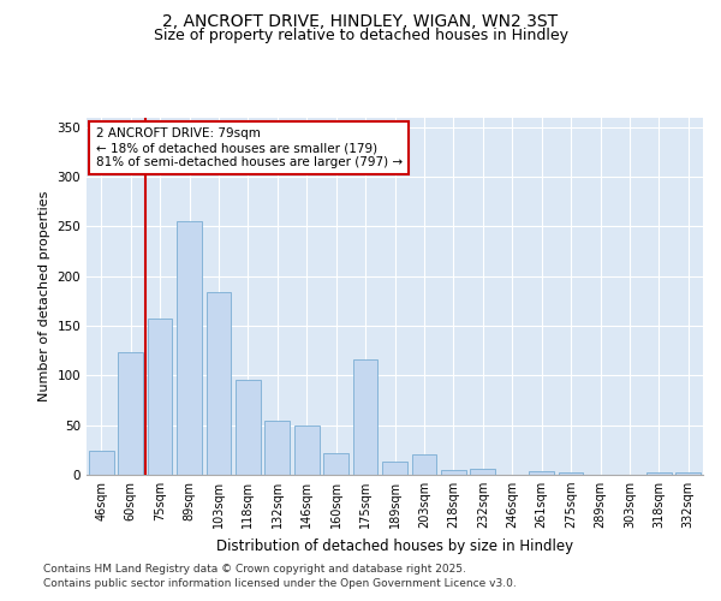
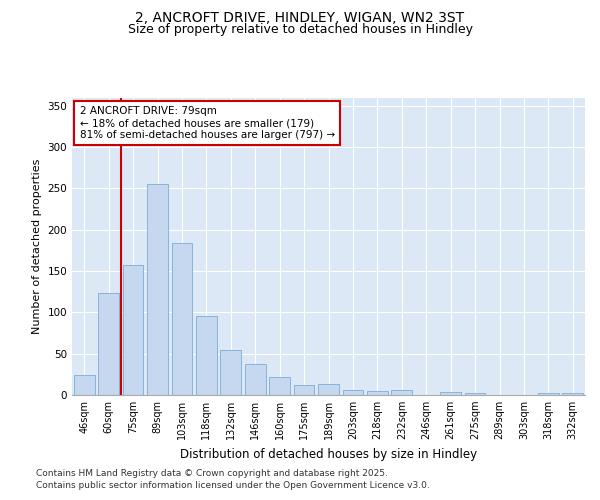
146sqm: 50 -> 38
175sqm: 116 -> 12
203sqm: 20 -> 6
